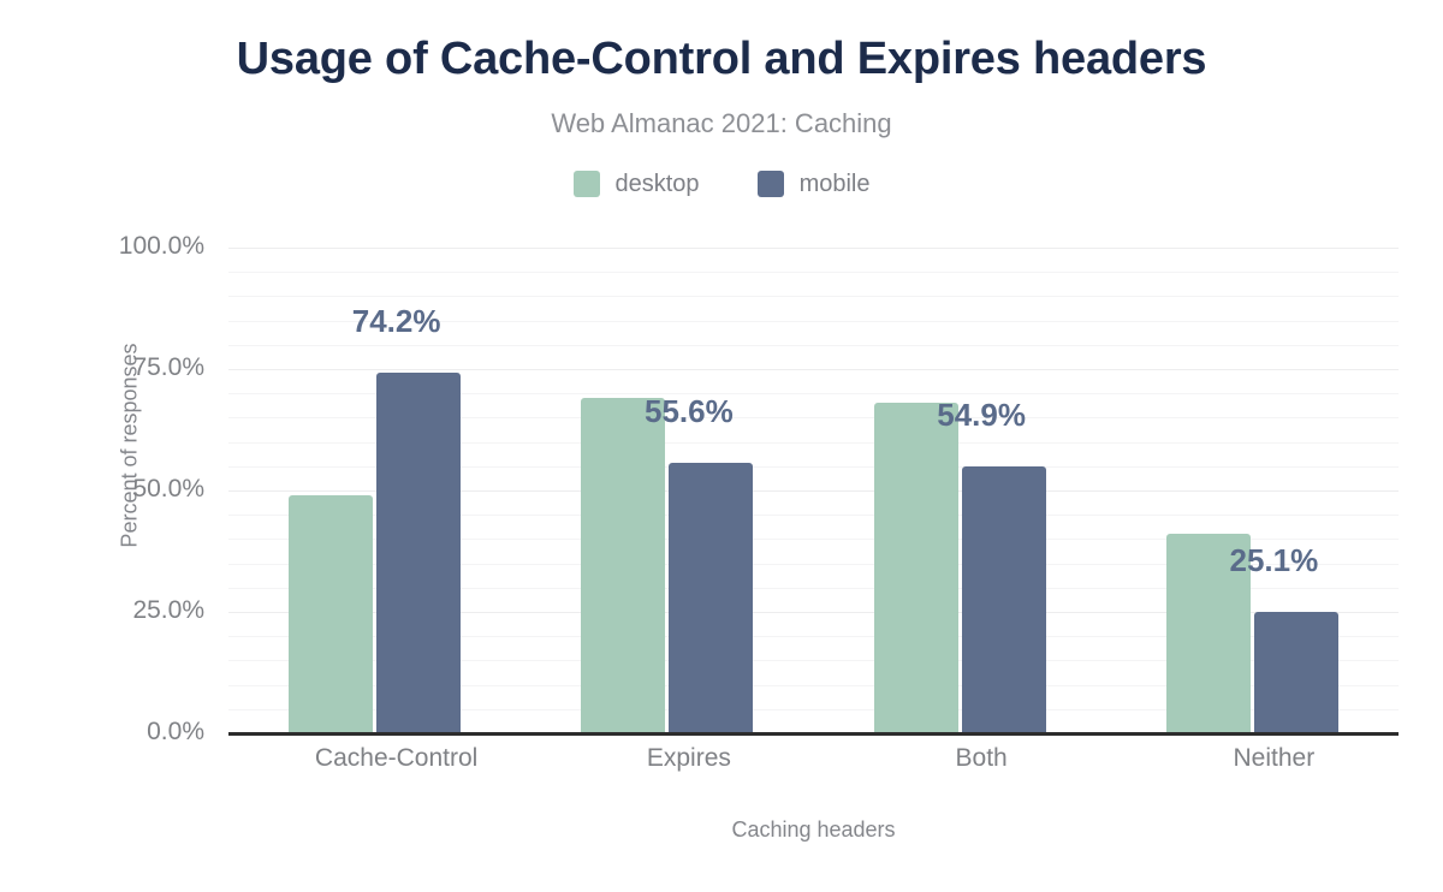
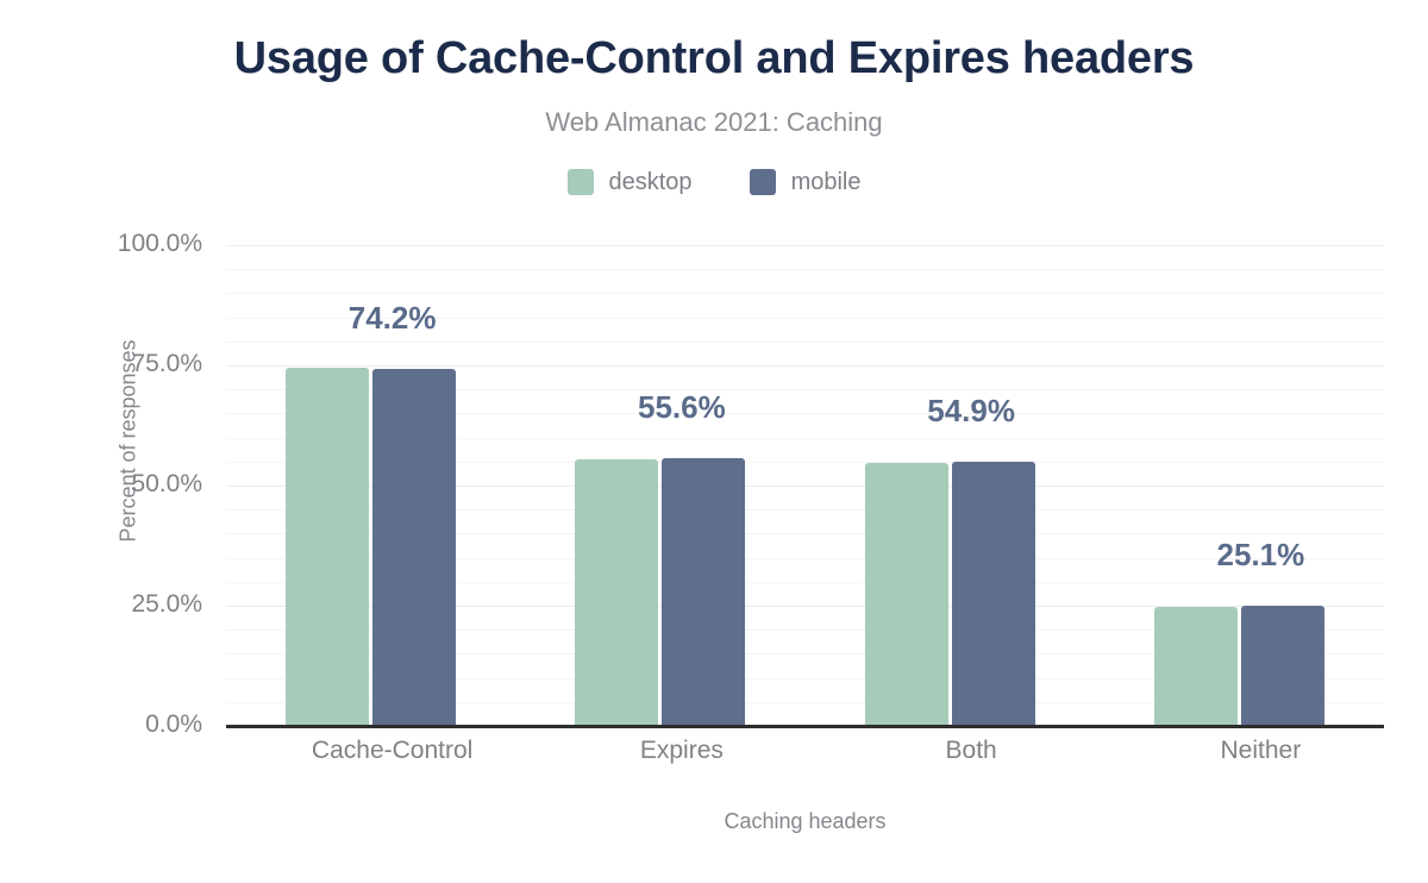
desktop/Cache-Control: 49% -> 74%
desktop/Expires: 69% -> 55%
desktop/Both: 68% -> 55%
desktop/Neither: 41% -> 25%
